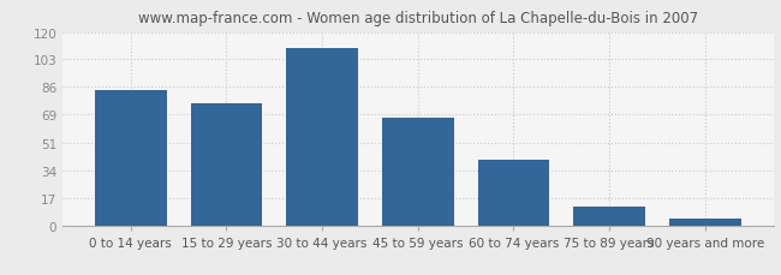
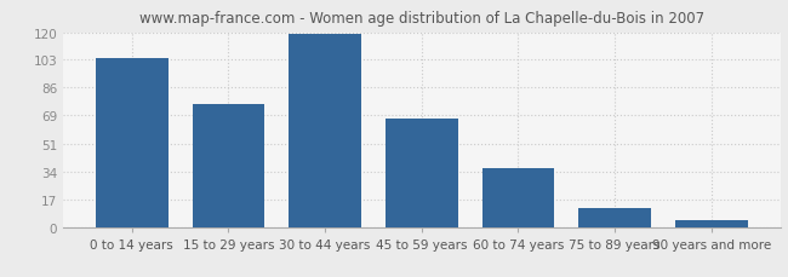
0 to 14 years: 84 -> 104
30 to 44 years: 110 -> 119
60 to 74 years: 41 -> 36
